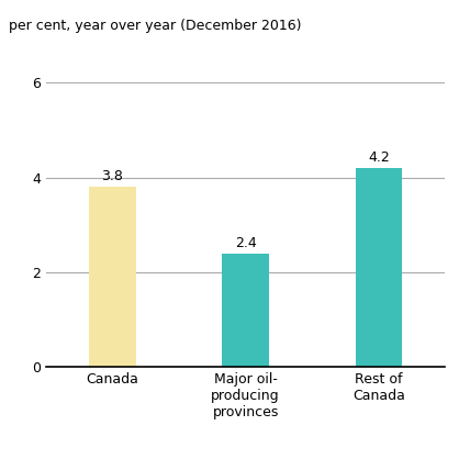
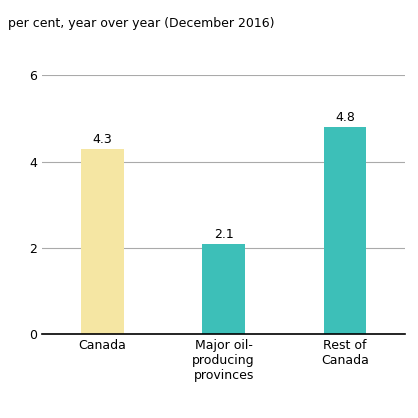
Canada: 3.8 -> 4.3
Major oil- producing provinces: 2.4 -> 2.1
Rest of Canada: 4.2 -> 4.8
